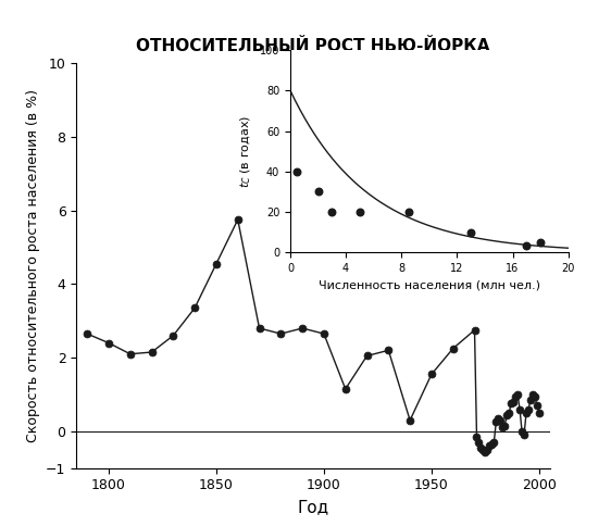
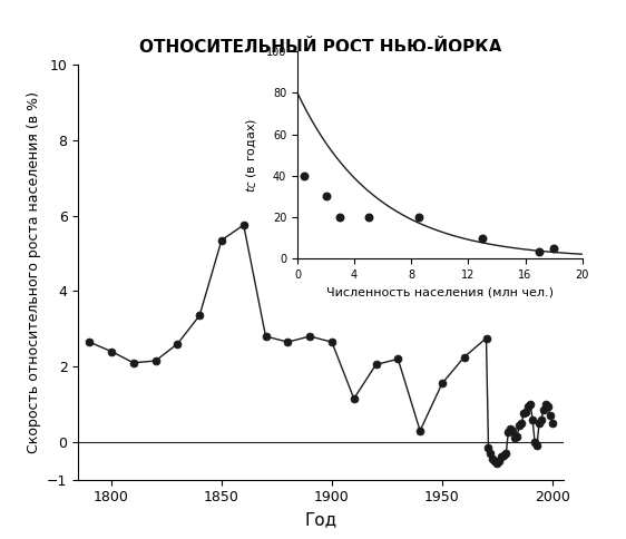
ОТНОСИТЕЛЬНЫЙ РОСТ НЬЮ-ЙОРКА/1850: 4.55 -> 5.35
